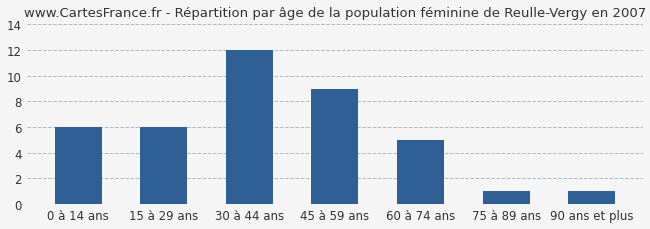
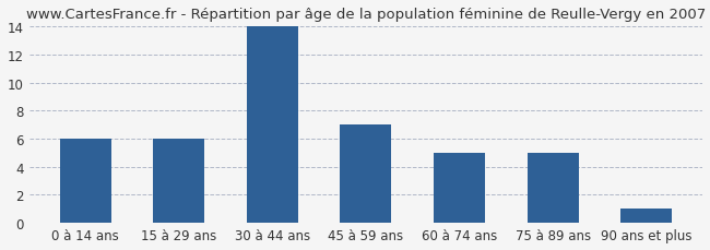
30 à 44 ans: 12 -> 14
45 à 59 ans: 9 -> 7
75 à 89 ans: 1 -> 5
